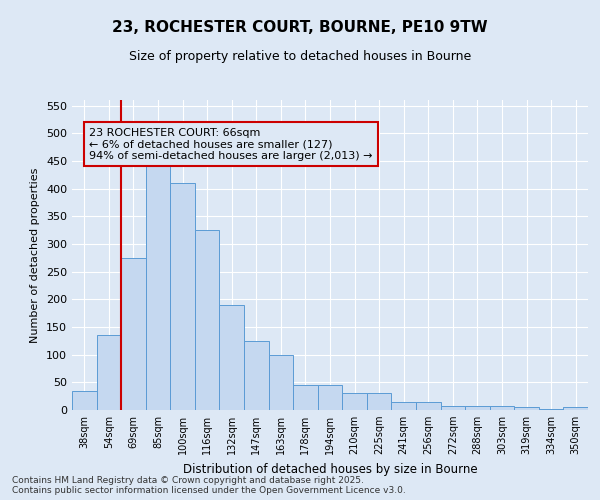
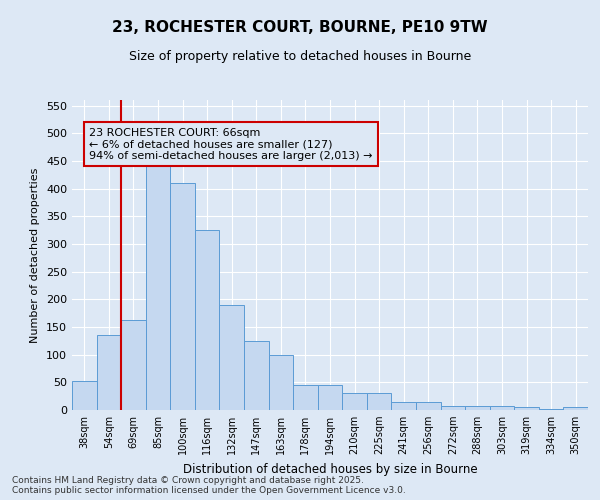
38sqm: 35 -> 52
69sqm: 275 -> 162
